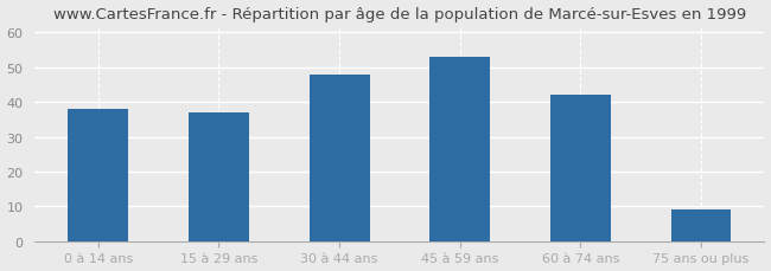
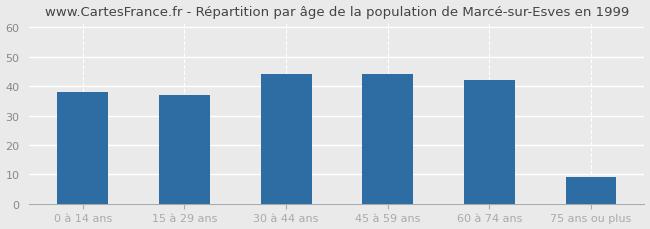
30 à 44 ans: 48 -> 44
45 à 59 ans: 53 -> 44
